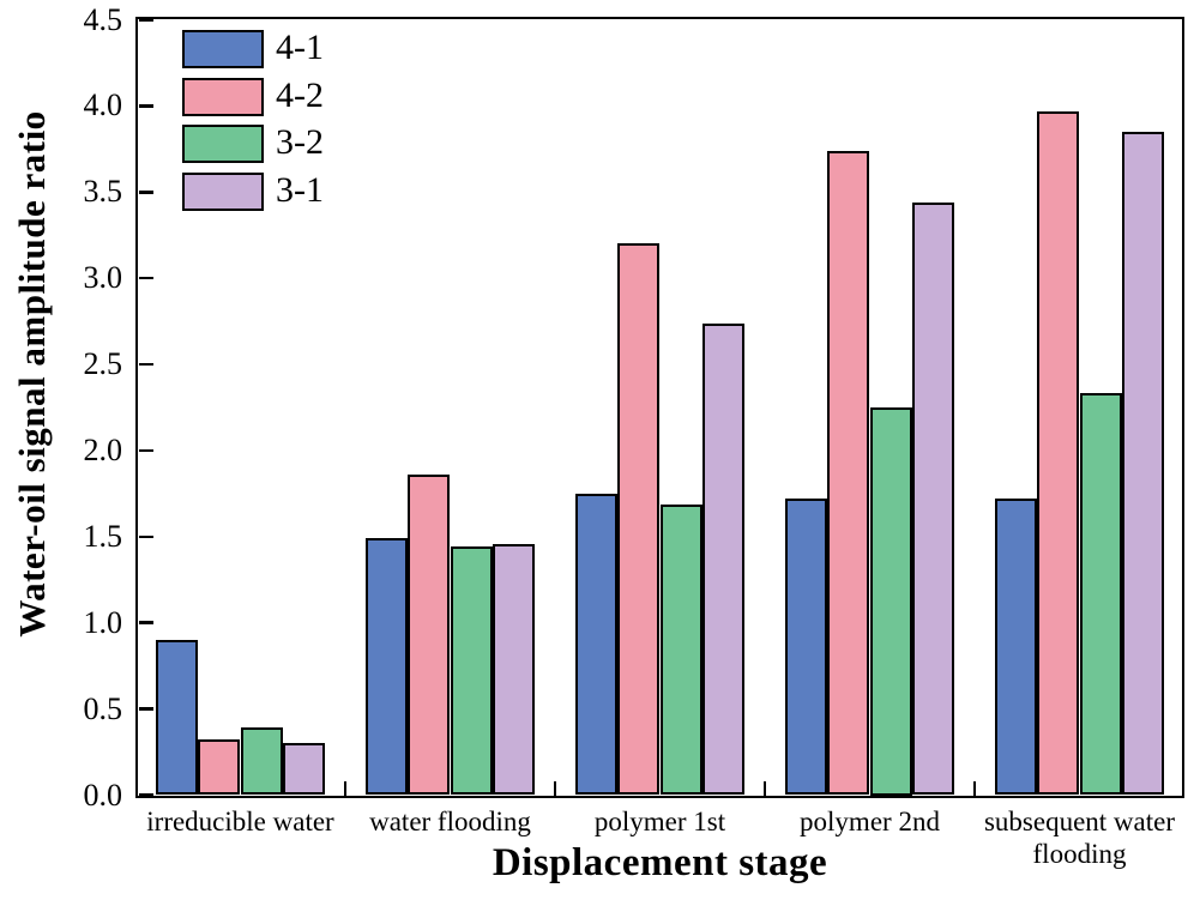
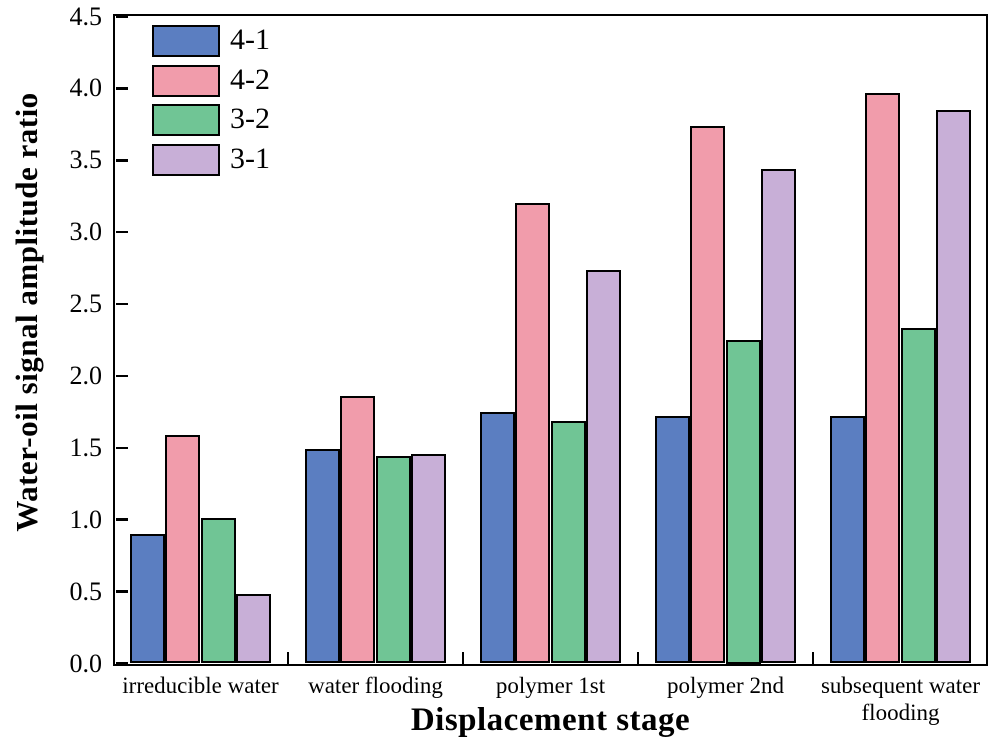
4-2/irreducible water: 0.32 -> 1.59
3-2/irreducible water: 0.39 -> 1.01
3-1/irreducible water: 0.30 -> 0.48
